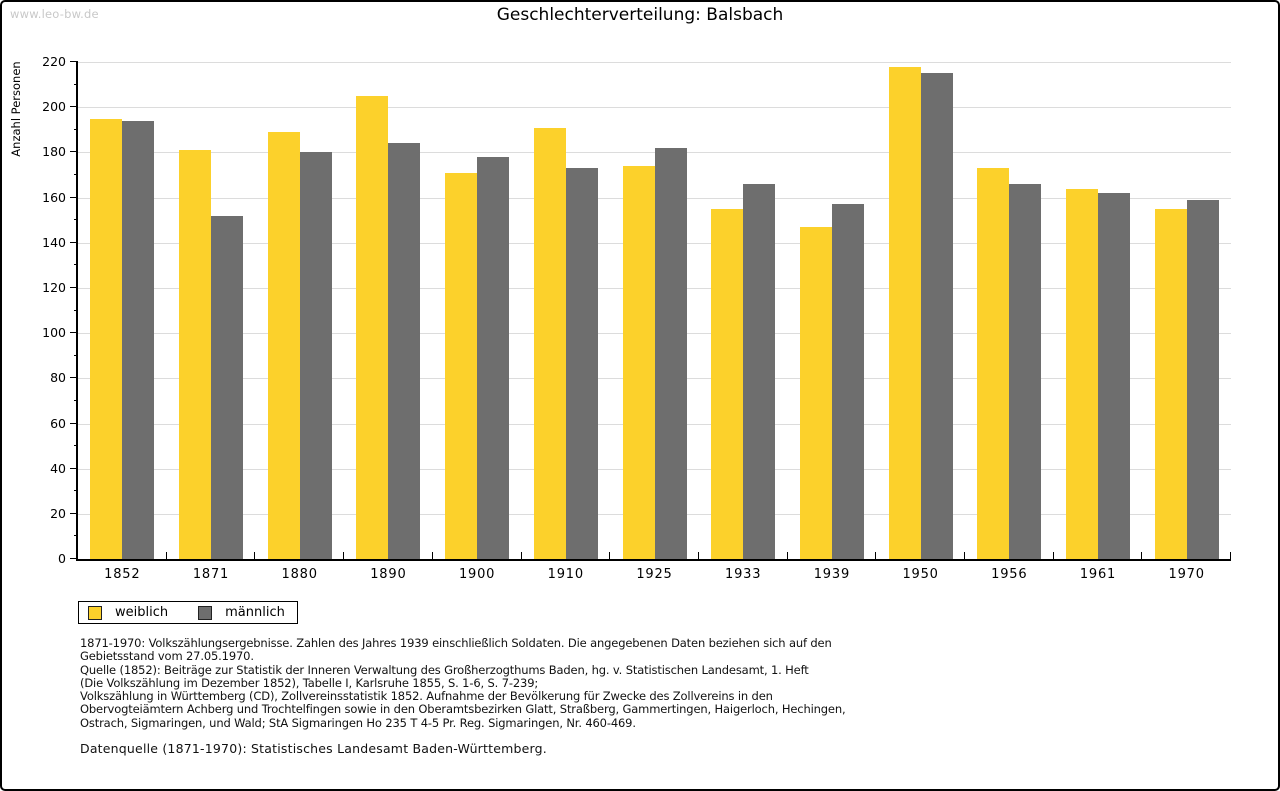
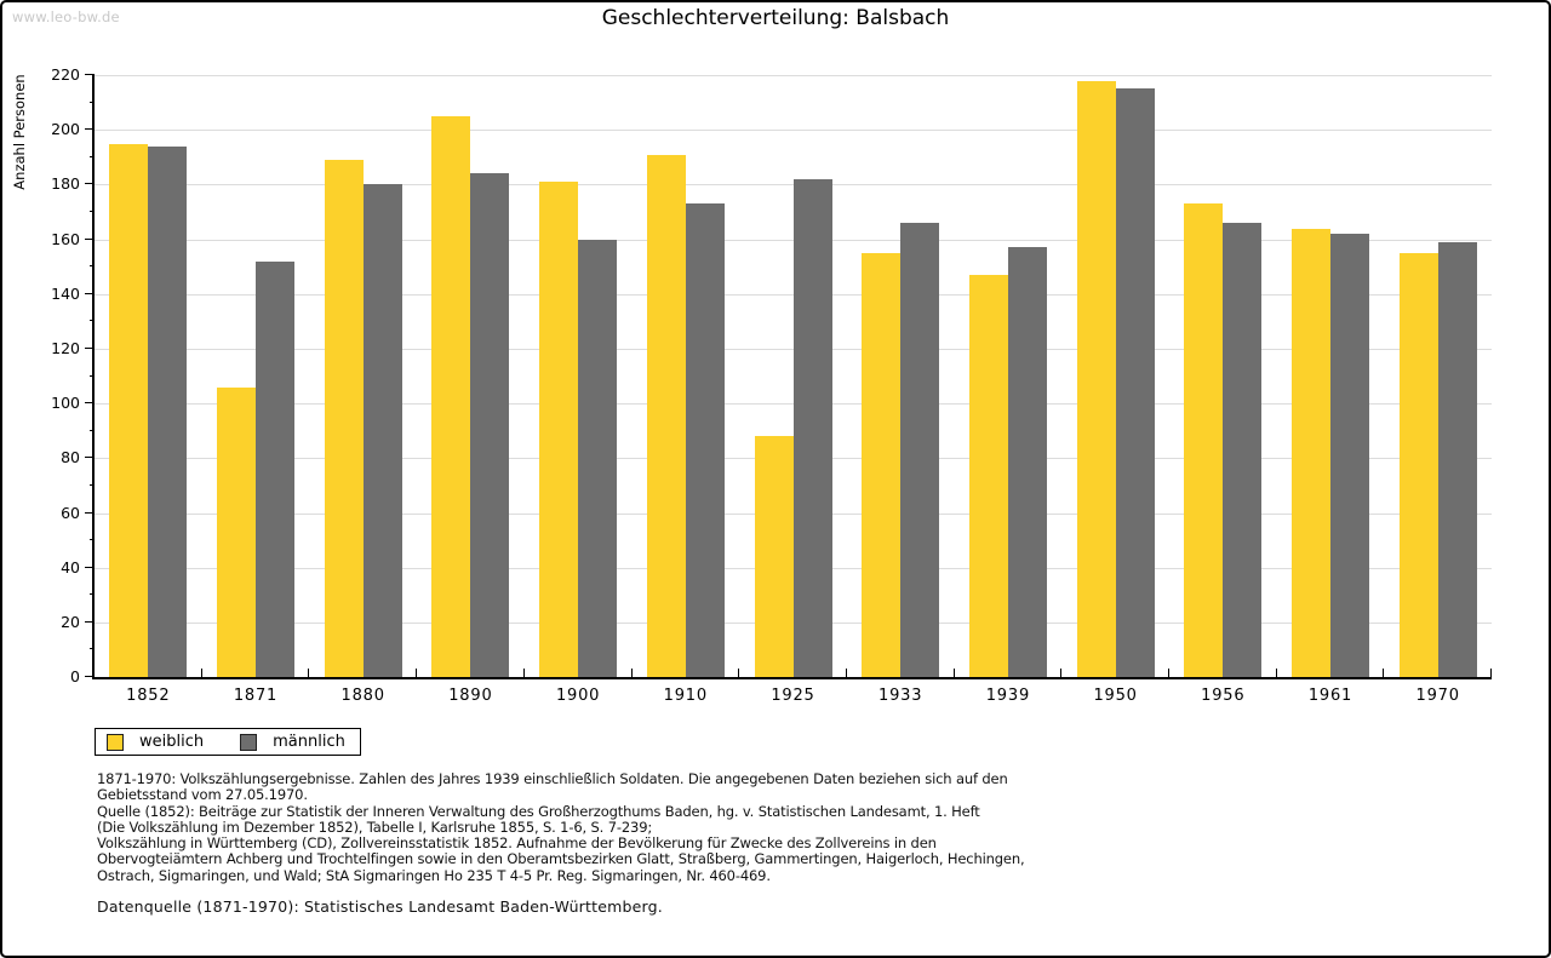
weiblich/1871: 181 -> 106
weiblich/1900: 171 -> 181
männlich/1900: 178 -> 160
weiblich/1925: 174 -> 88
